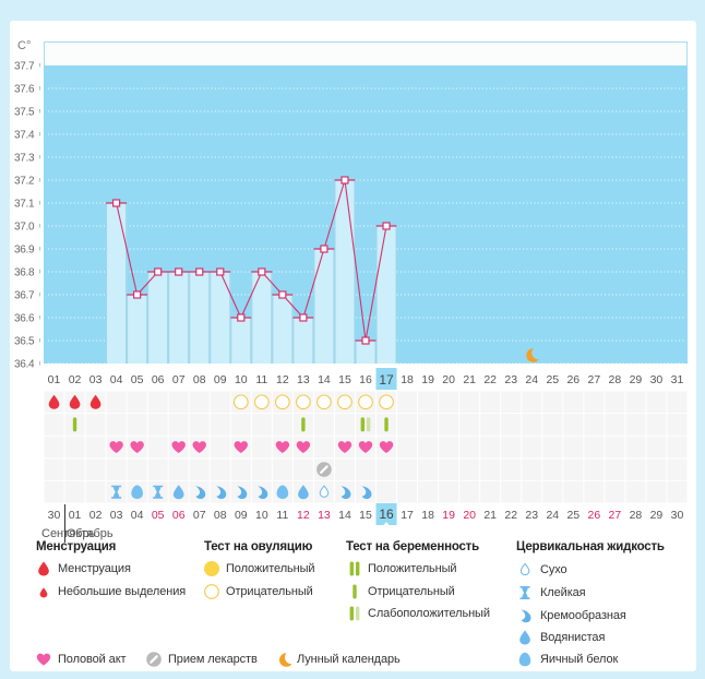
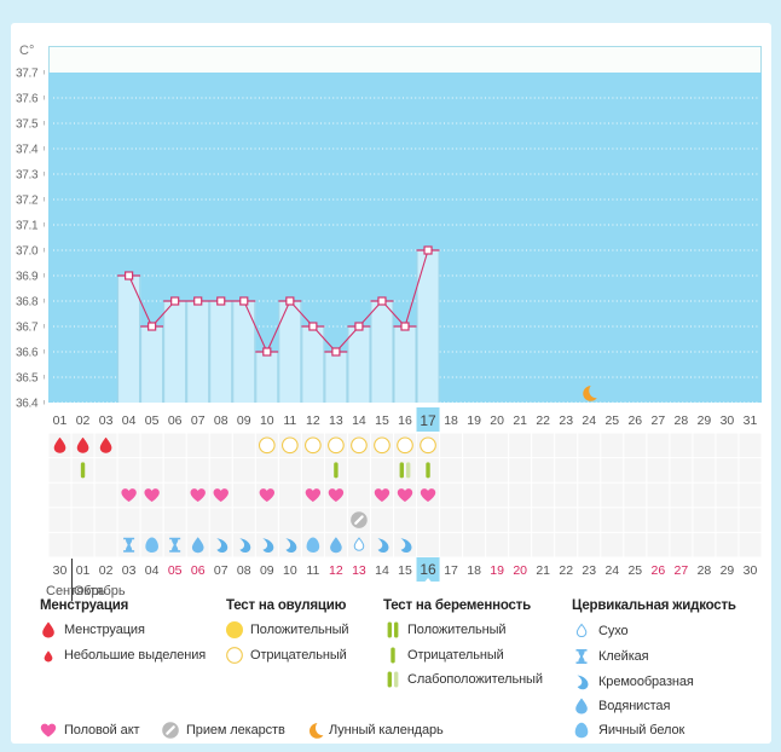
04: 37.1 -> 36.9
14: 36.9 -> 36.7
15: 37.2 -> 36.8
16: 36.5 -> 36.7
